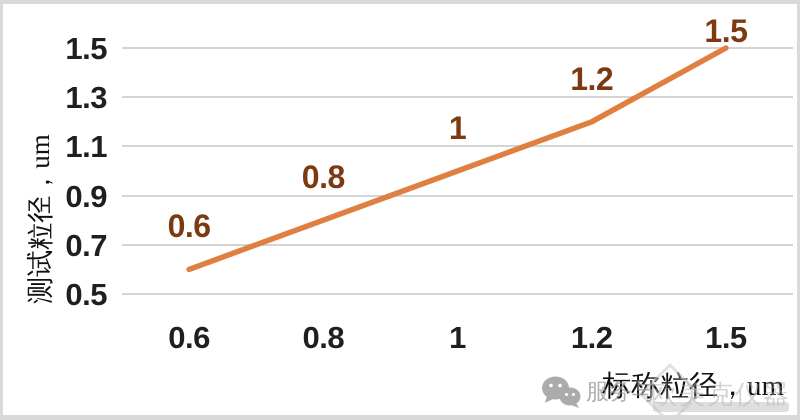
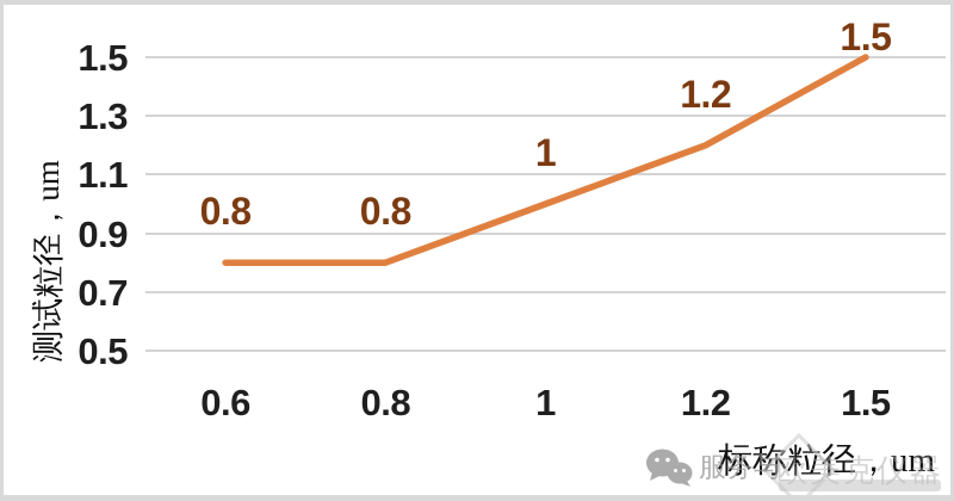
0.6: 0.6 -> 0.8
